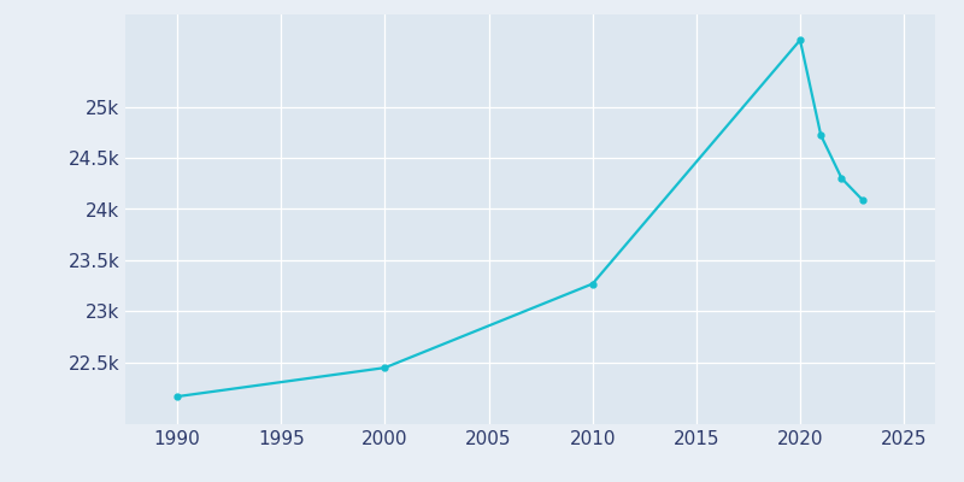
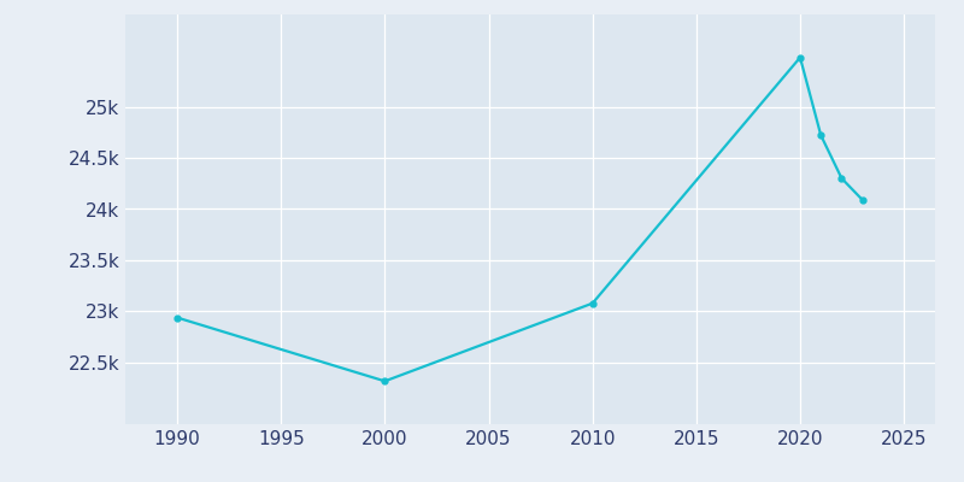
1990: 22.17k -> 22.94k
2000: 22.45k -> 22.32k
2010: 23.27k -> 23.08k
2020: 25.65k -> 25.48k
